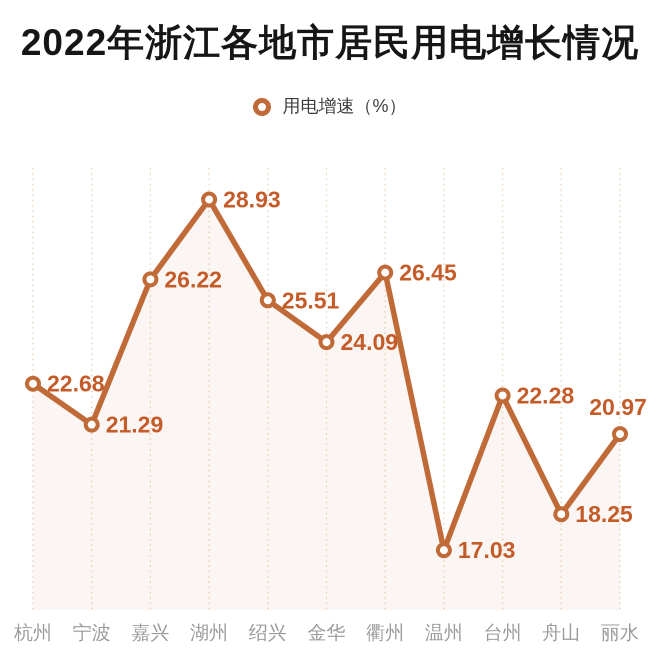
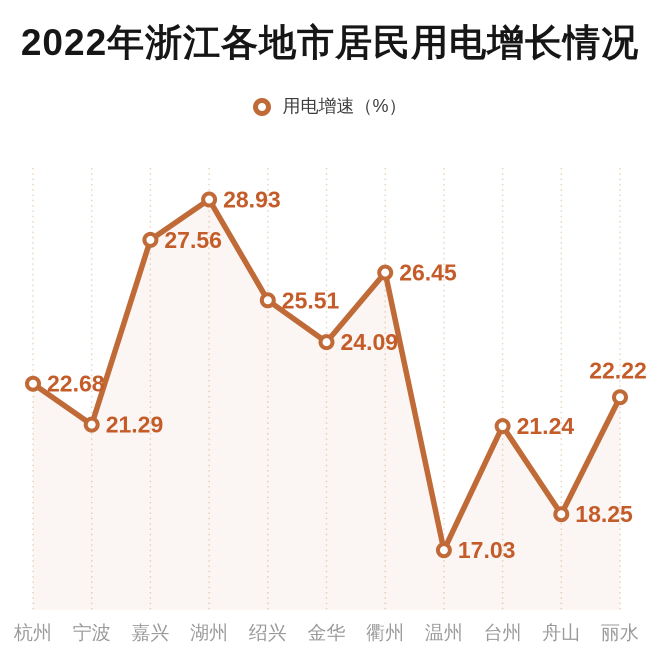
嘉兴: 26.22 -> 27.56
台州: 22.28 -> 21.24
丽水: 20.97 -> 22.22
